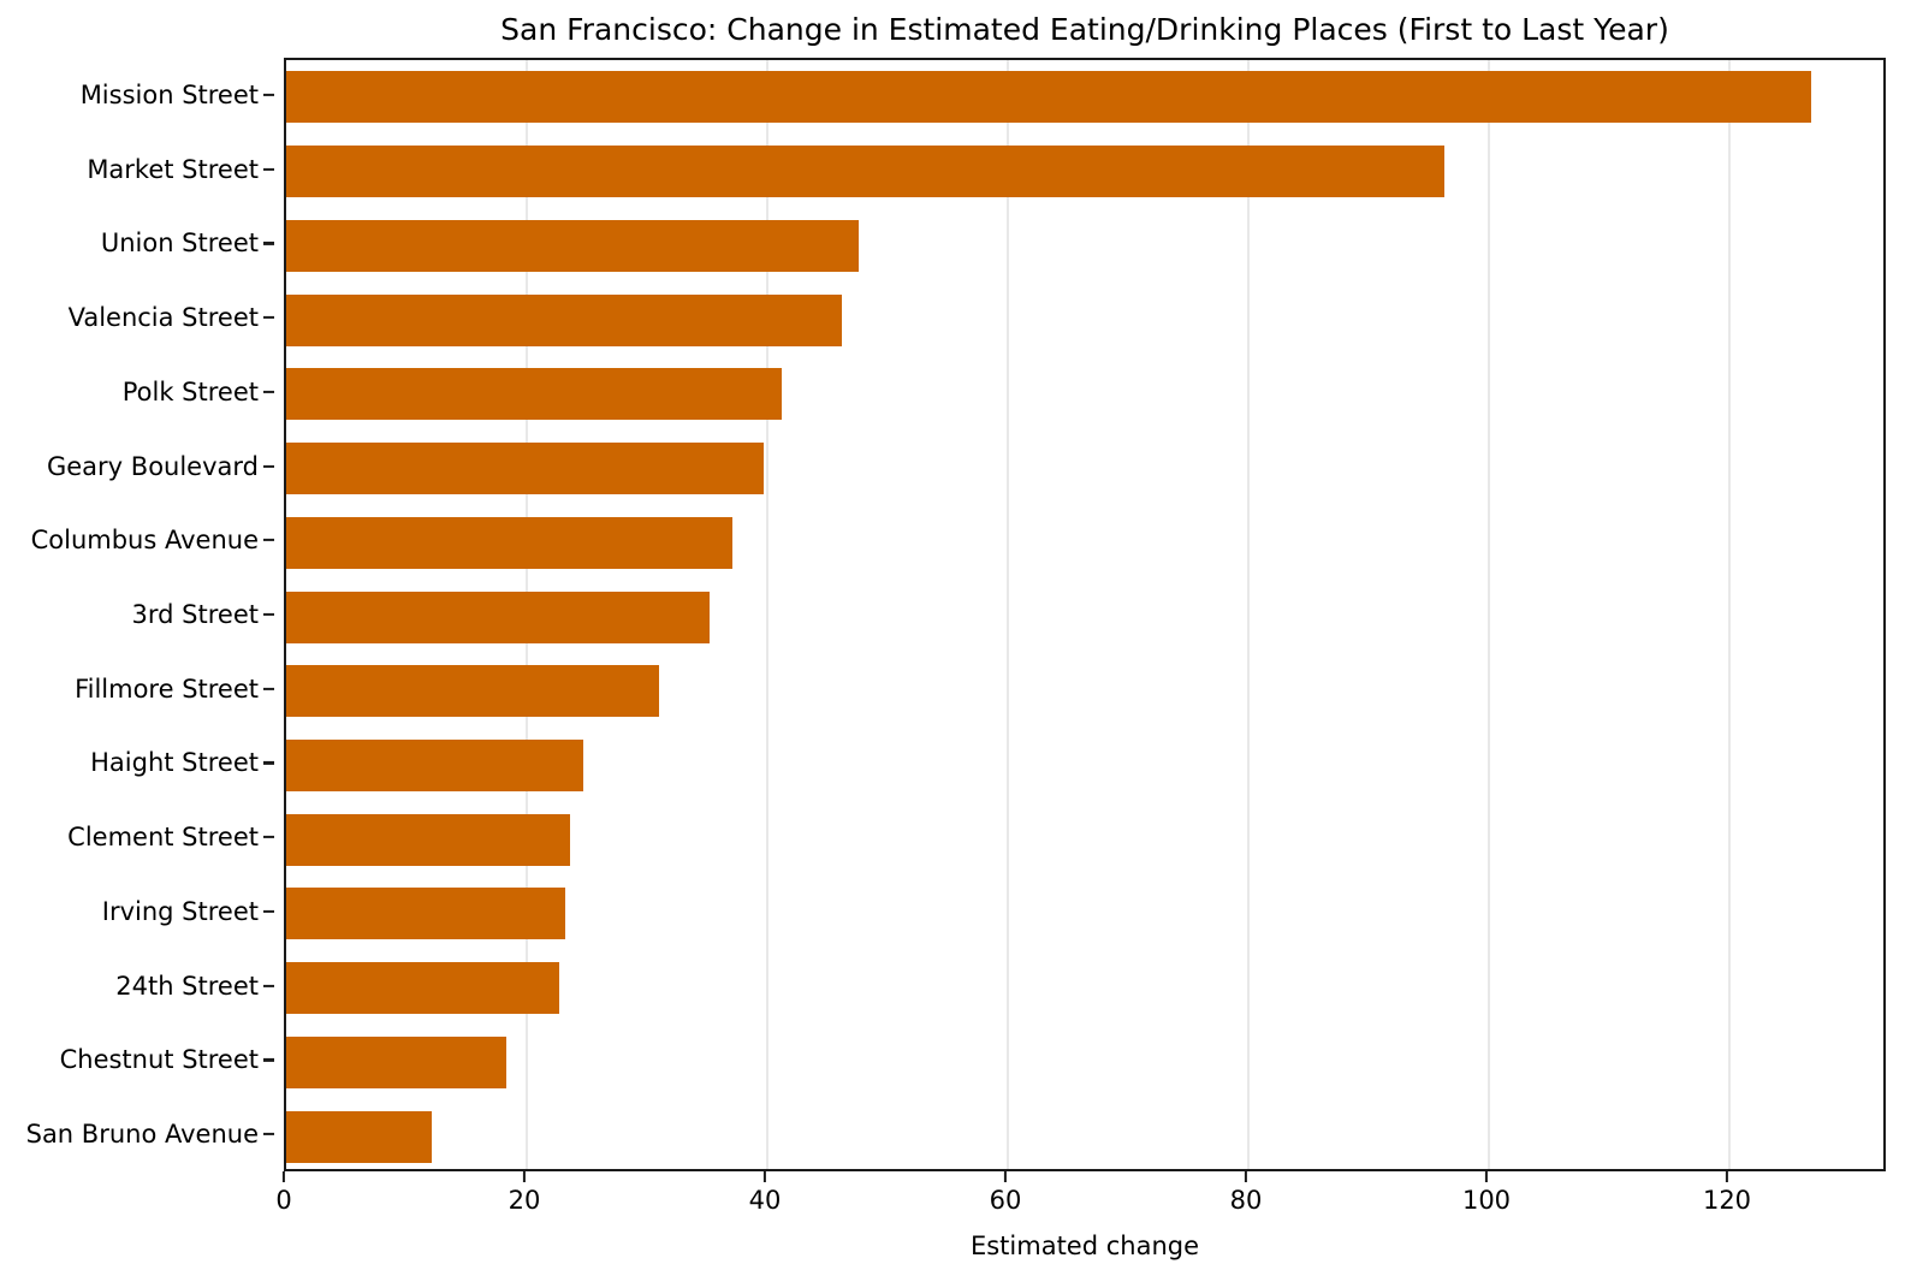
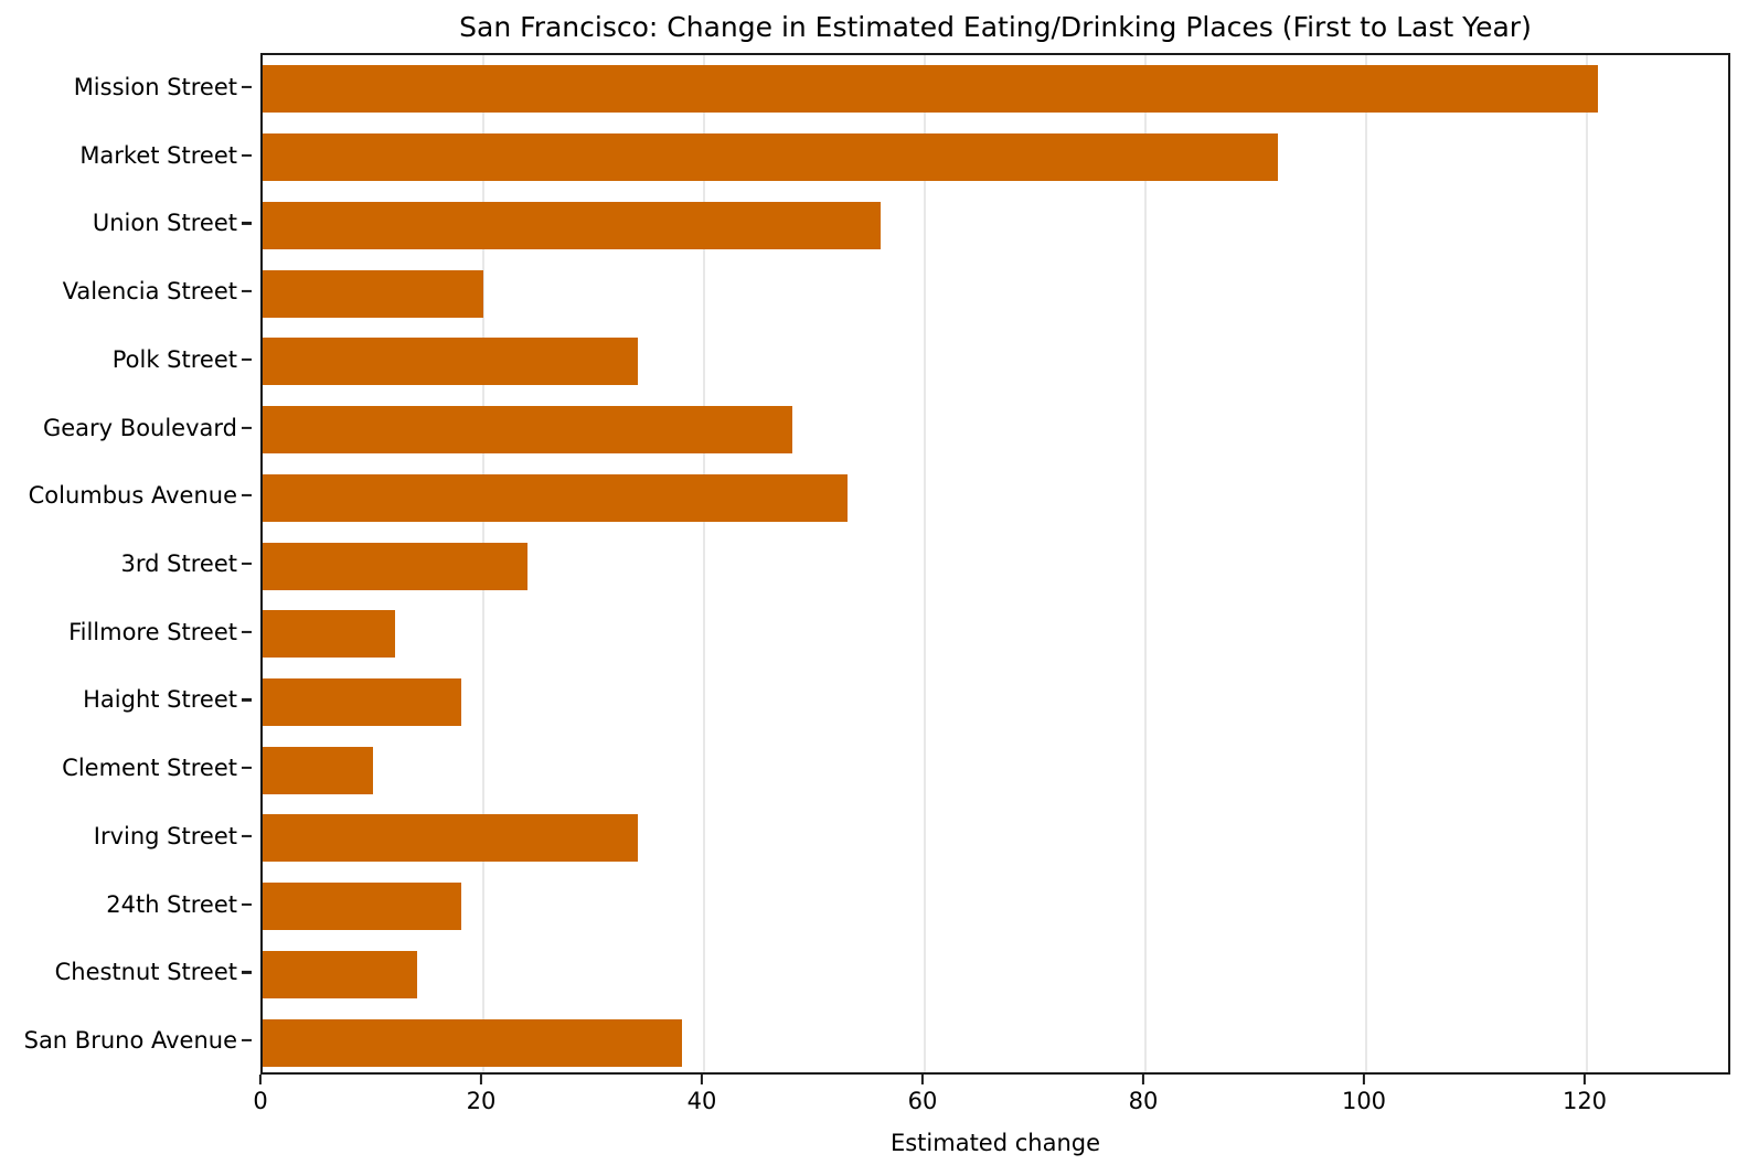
Mission Street: 127 -> 121
Market Street: 96 -> 92
Union Street: 48 -> 56
Valencia Street: 46 -> 20
Polk Street: 41 -> 34
Geary Boulevard: 40 -> 48
Columbus Avenue: 37 -> 53
3rd Street: 35 -> 24
Fillmore Street: 31 -> 12
Haight Street: 25 -> 18
Clement Street: 24 -> 10
Irving Street: 23 -> 34
24th Street: 23 -> 18
Chestnut Street: 18 -> 14
San Bruno Avenue: 12 -> 38
